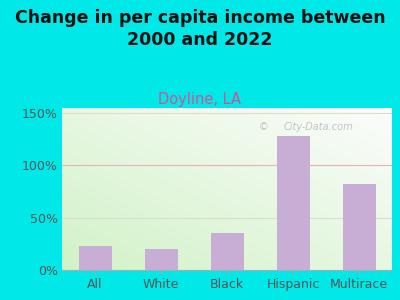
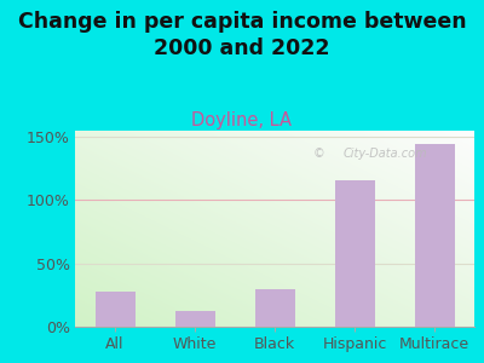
All: 23% -> 28%
White: 20% -> 12%
Black: 35% -> 30%
Hispanic: 128% -> 116%
Multirace: 82% -> 144%
